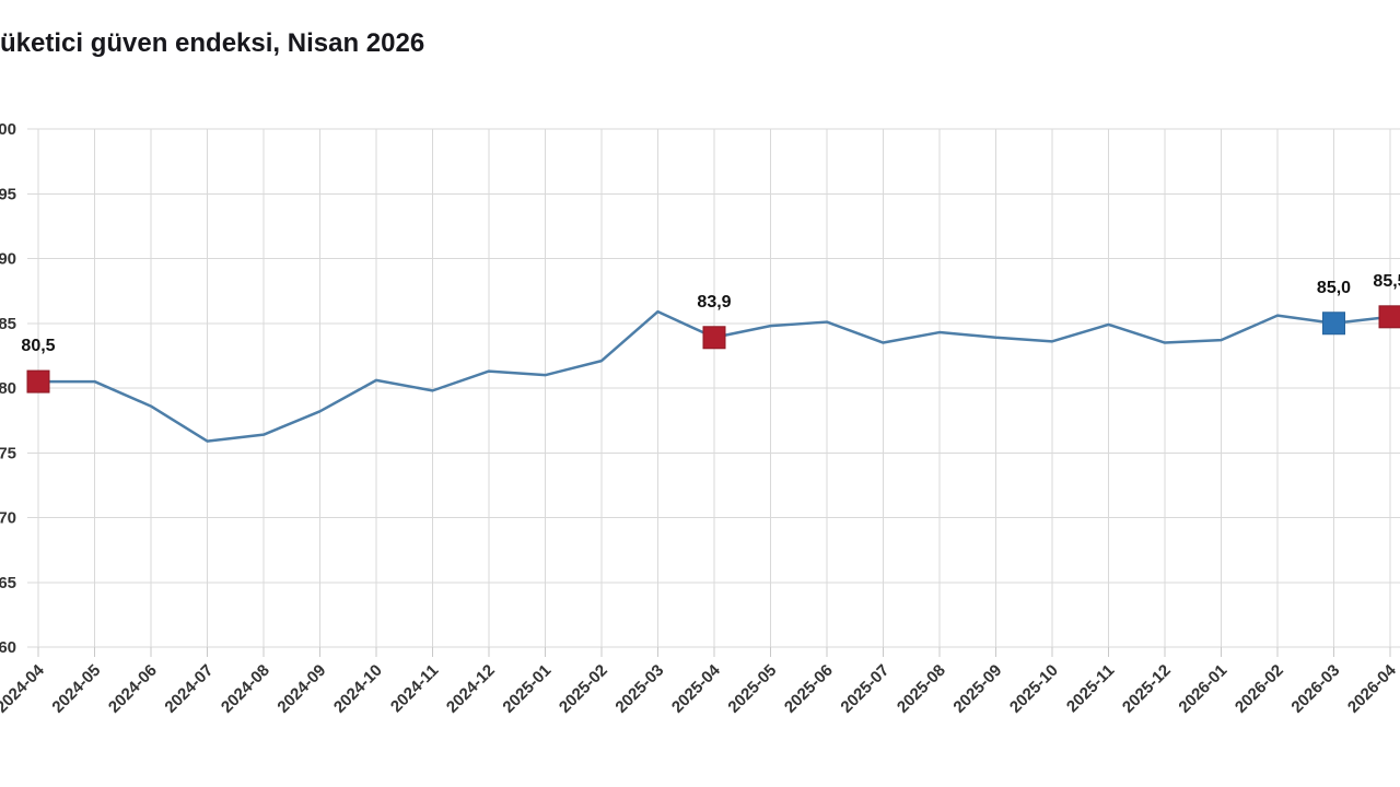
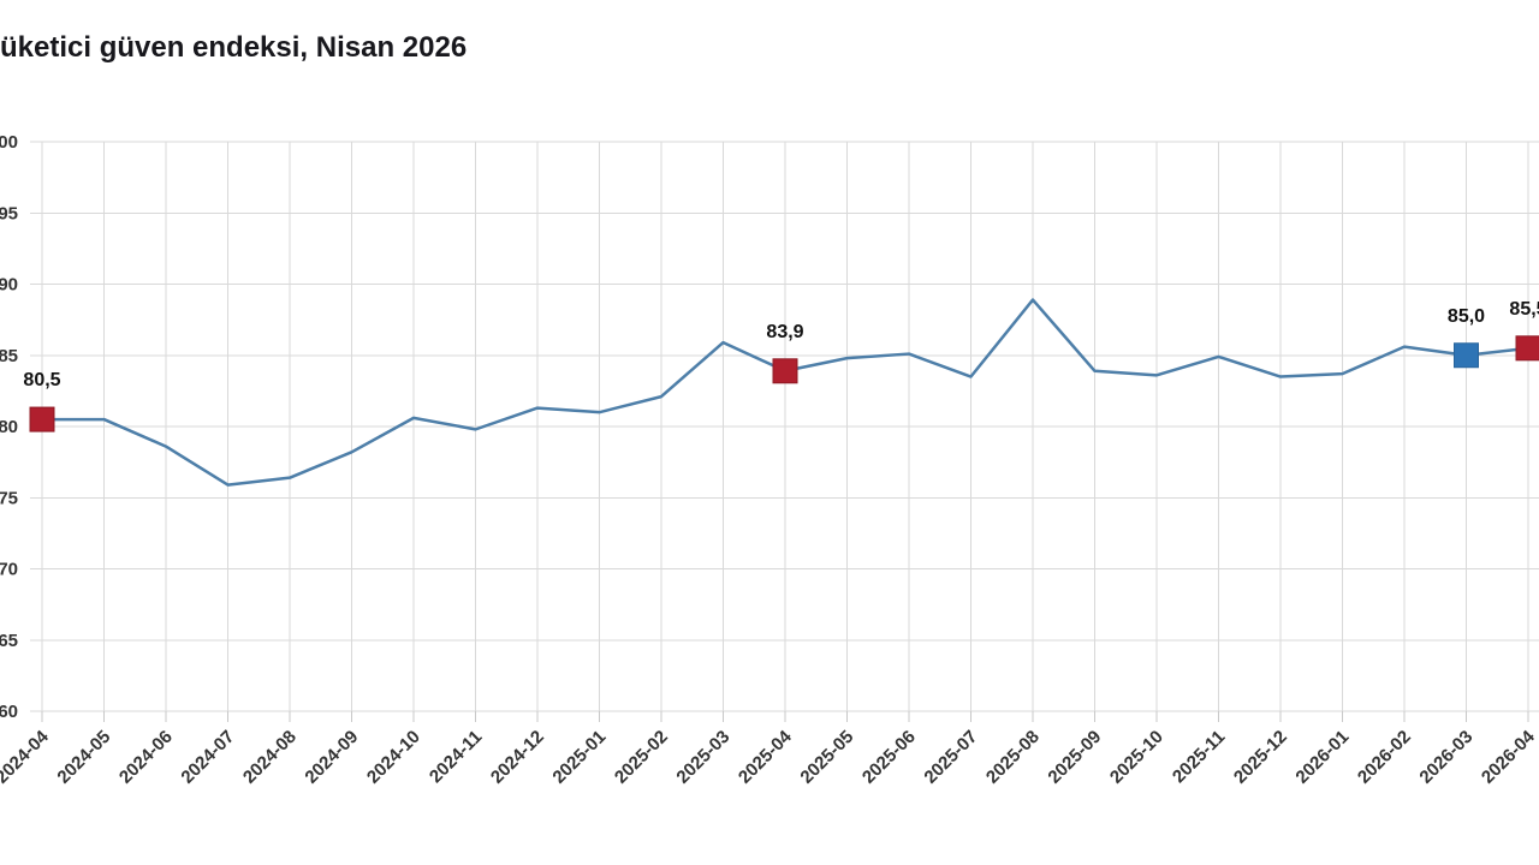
2025-08: 84.3 -> 88.9
